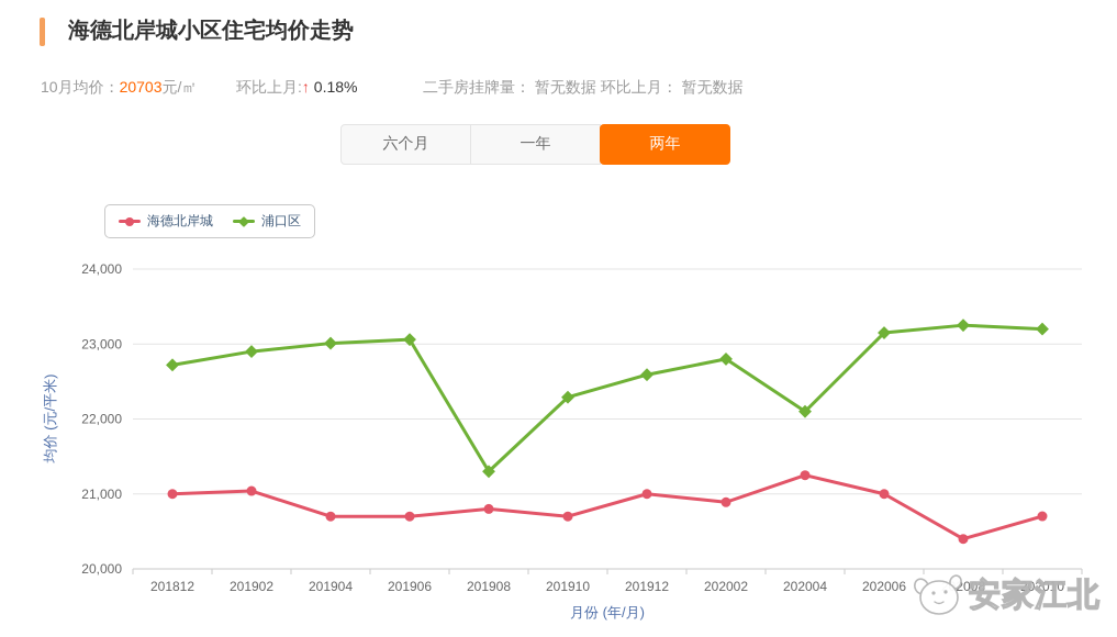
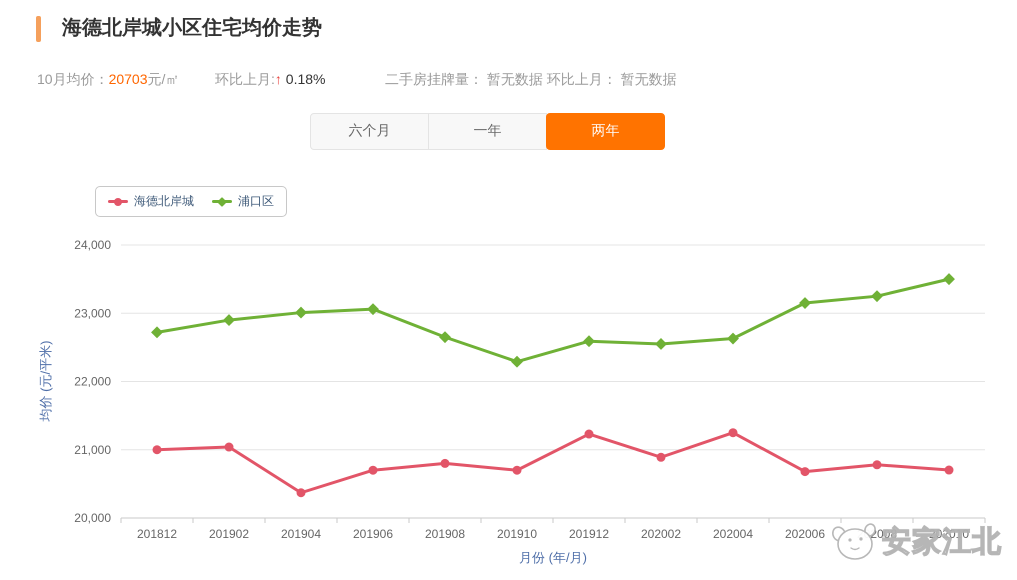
海德北岸城/201904: 20700 -> 20400
浦口区/201908: 21300 -> 22600
海德北岸城/201912: 21000 -> 21200
浦口区/202002: 22800 -> 22600
浦口区/202004: 22100 -> 22600
海德北岸城/202006: 21000 -> 20700
海德北岸城/202008: 20400 -> 20800
浦口区/202010: 23200 -> 23500
